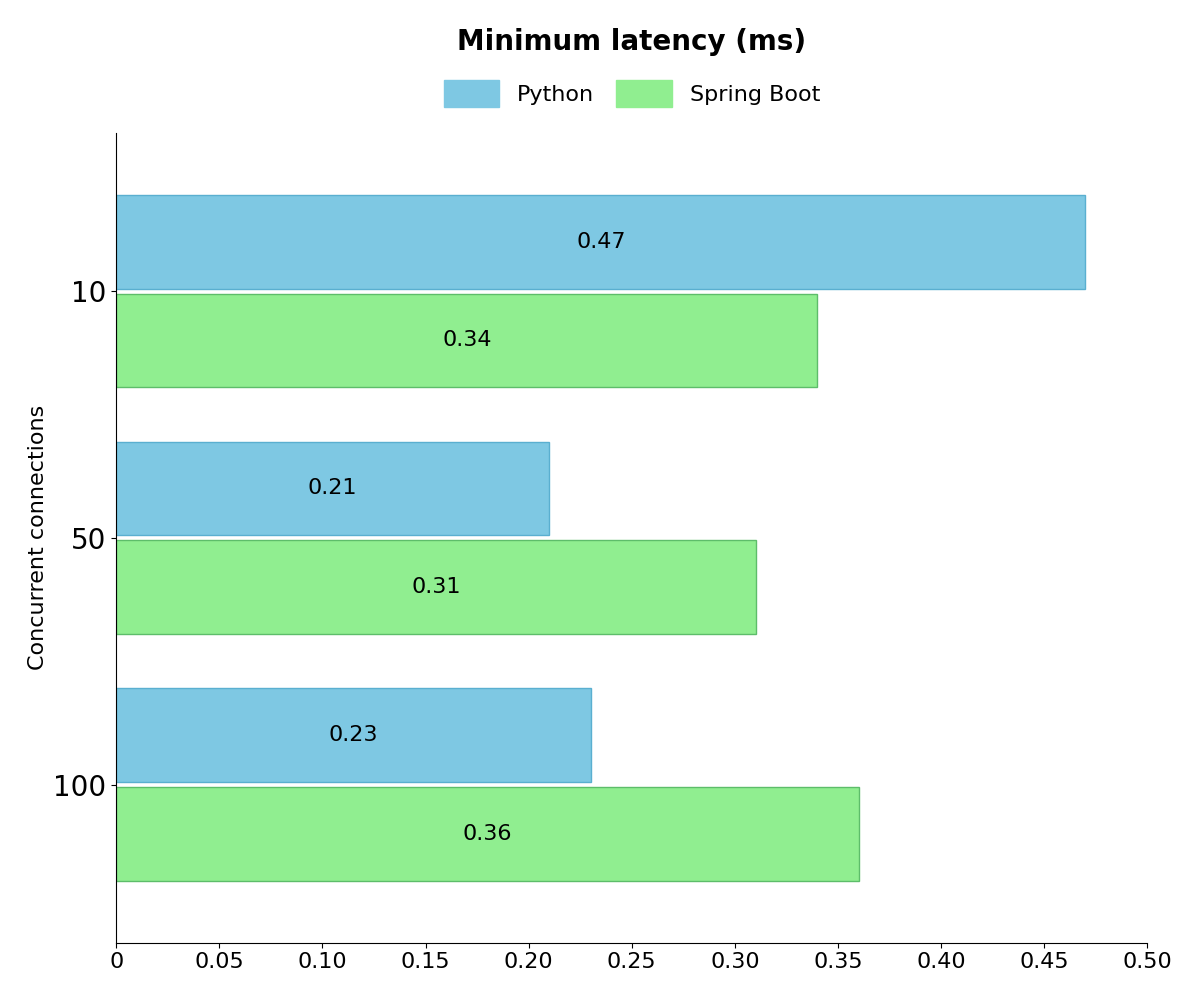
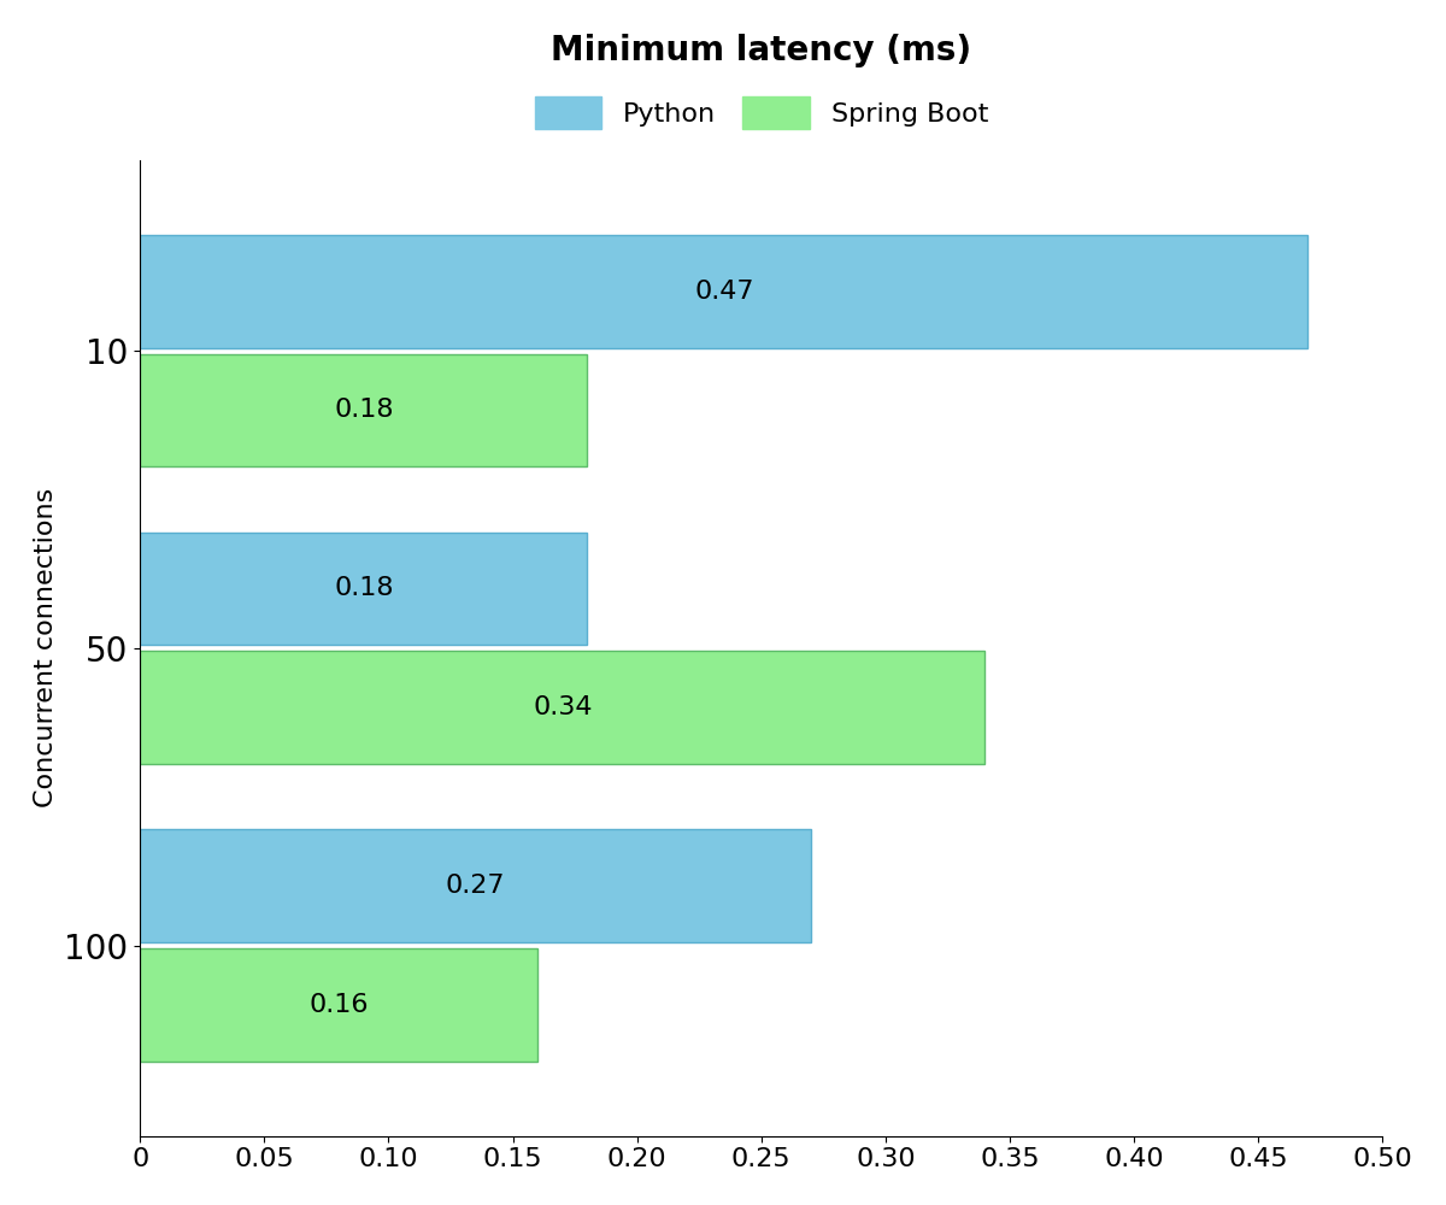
Spring Boot/10: 0.34 -> 0.18
Python/50: 0.21 -> 0.18
Spring Boot/50: 0.31 -> 0.34
Python/100: 0.23 -> 0.27
Spring Boot/100: 0.36 -> 0.16
